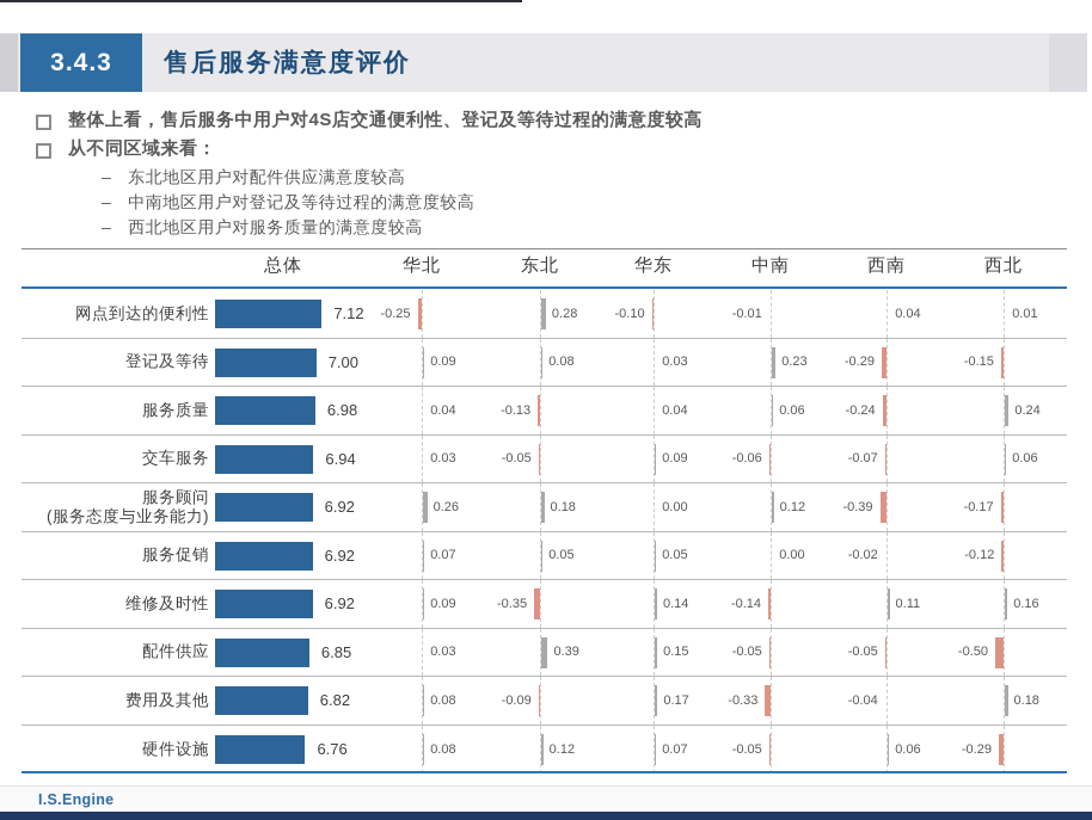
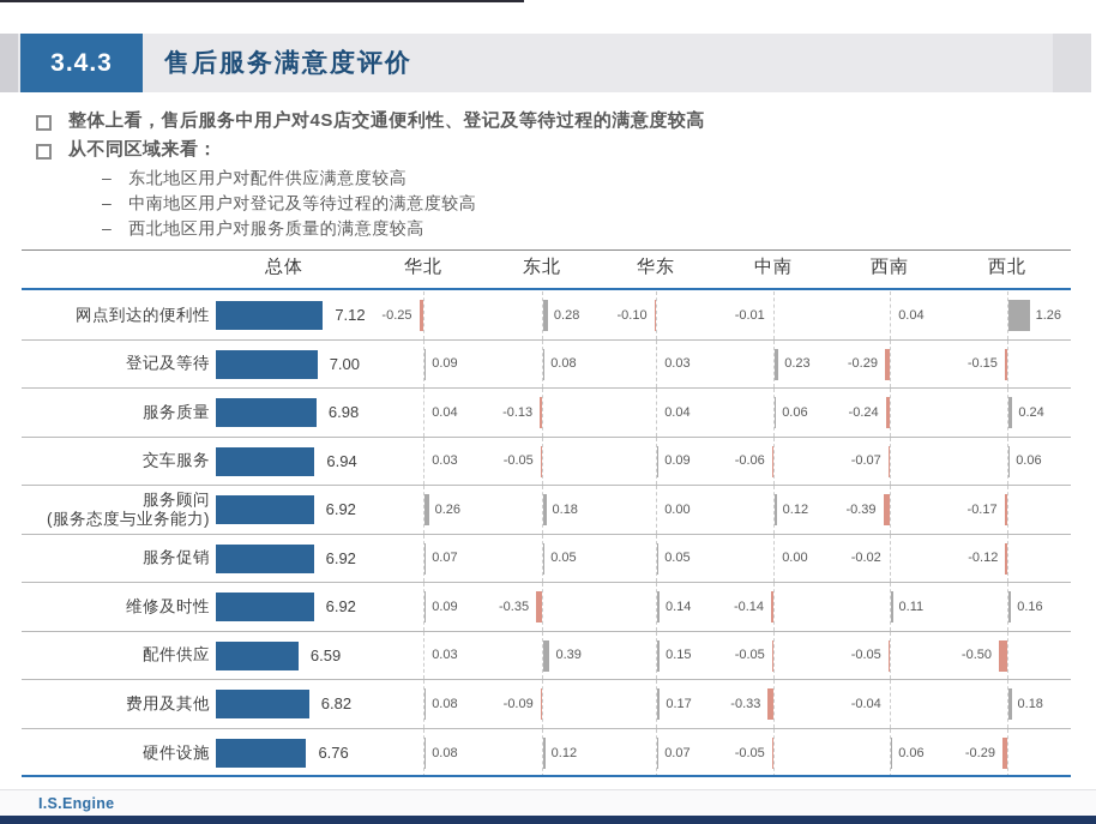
西北/网点到达的便利性: 0.01 -> 1.26
总体/配件供应: 6.85 -> 6.59
